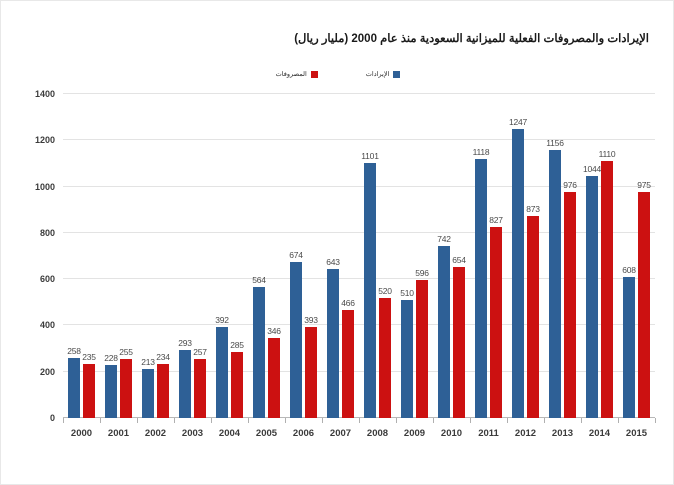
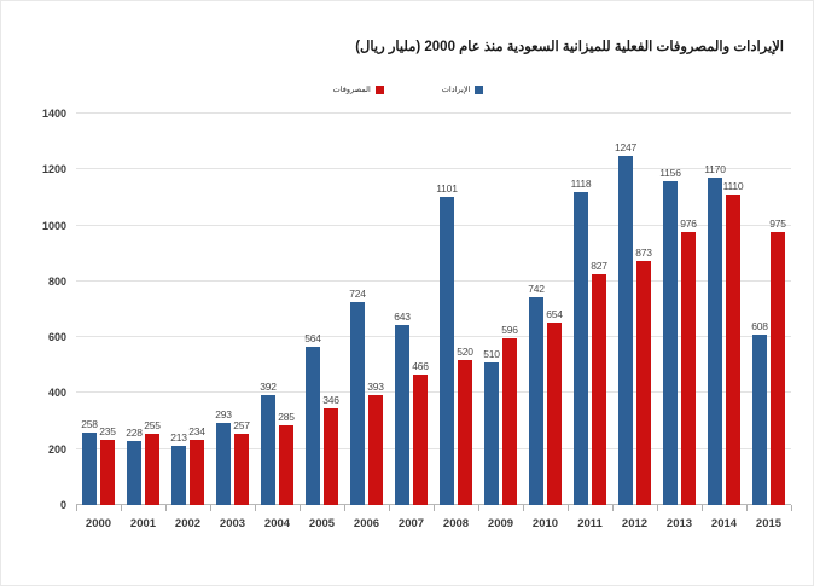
الإيرادات/2006: 674 -> 724
الإيرادات/2014: 1044 -> 1170
